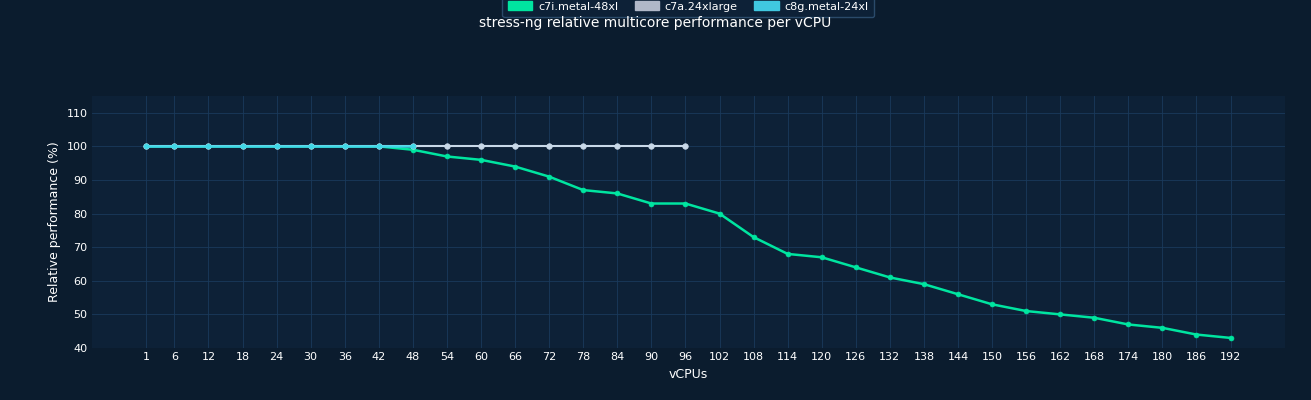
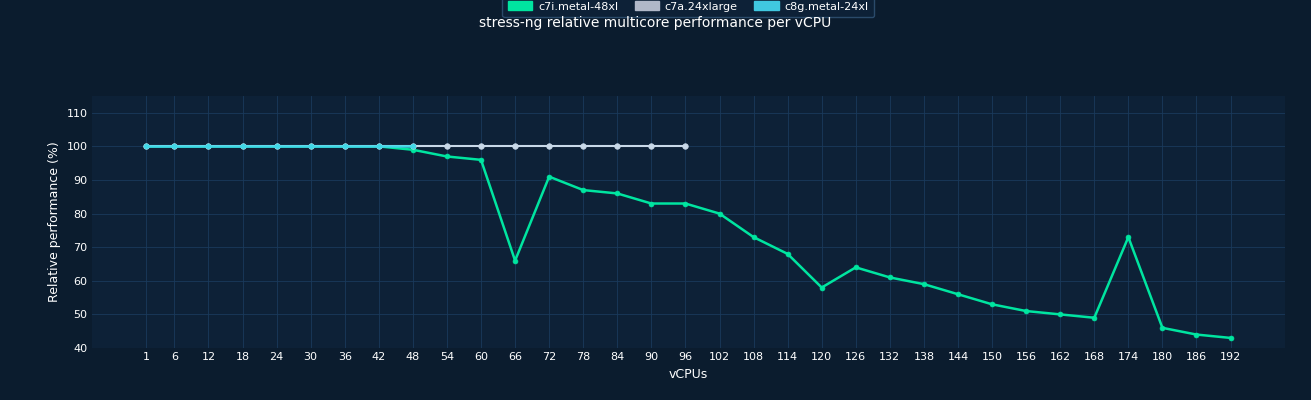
c7i.metal-48xl/66: 94 -> 66
c7i.metal-48xl/120: 67 -> 58
c7i.metal-48xl/174: 47 -> 73
